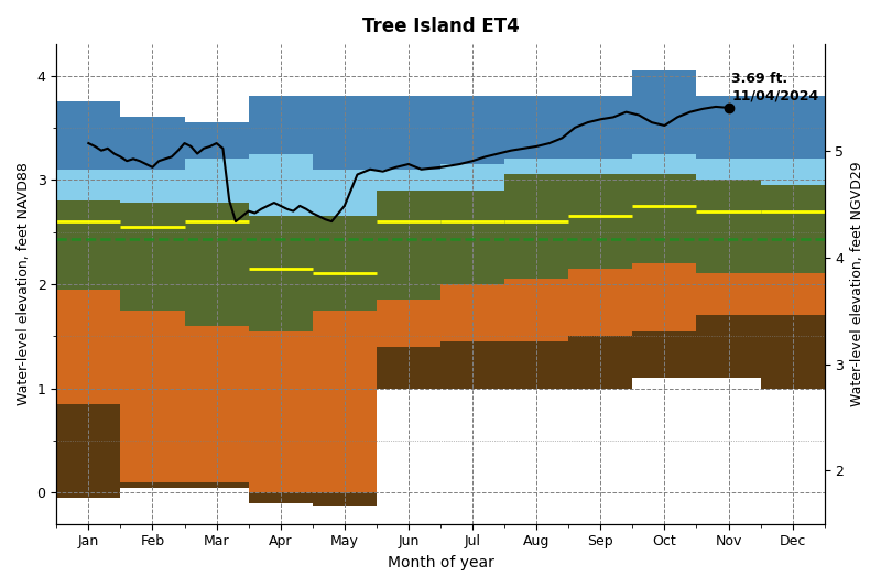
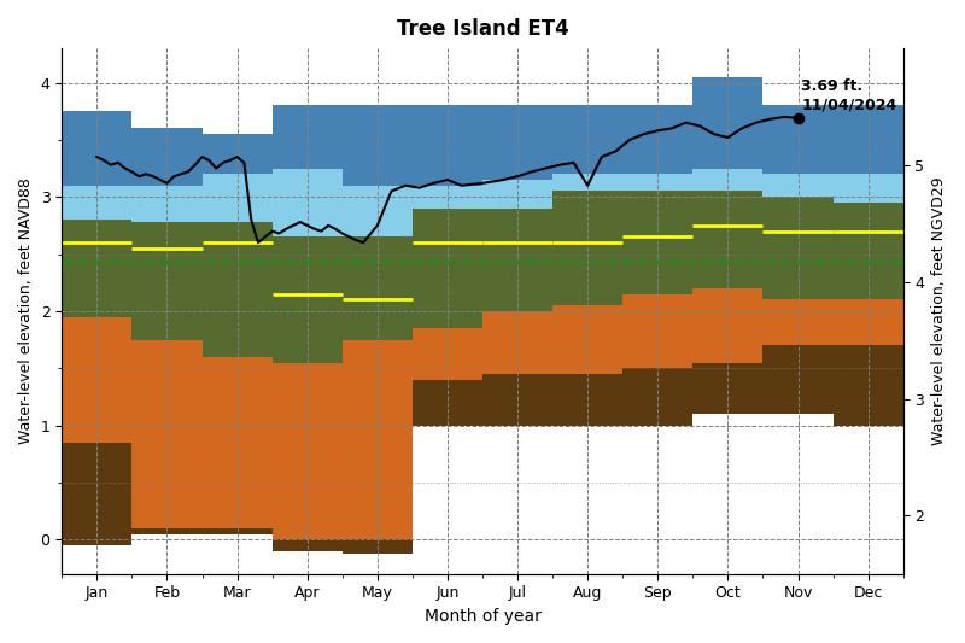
Aug: 3.32 -> 3.10
